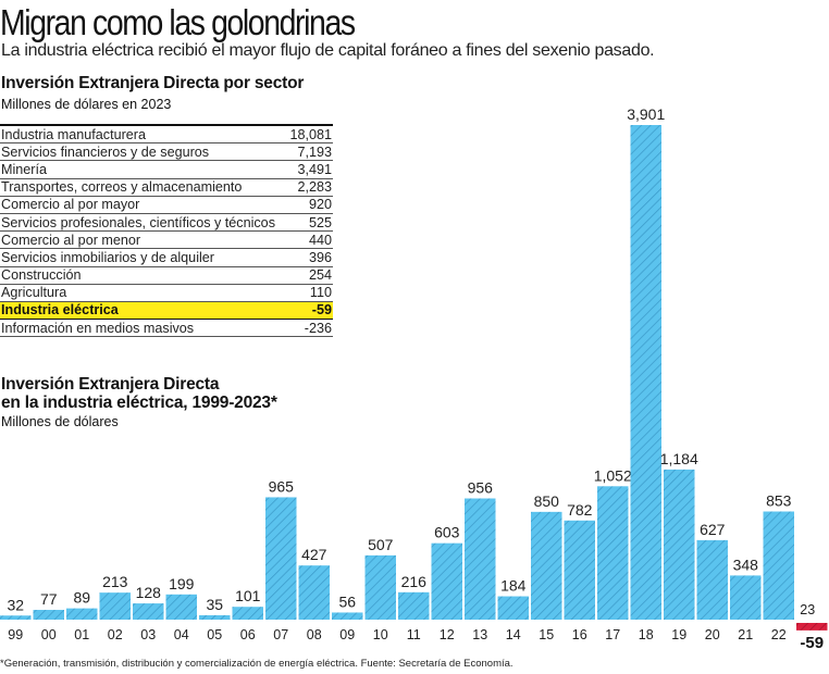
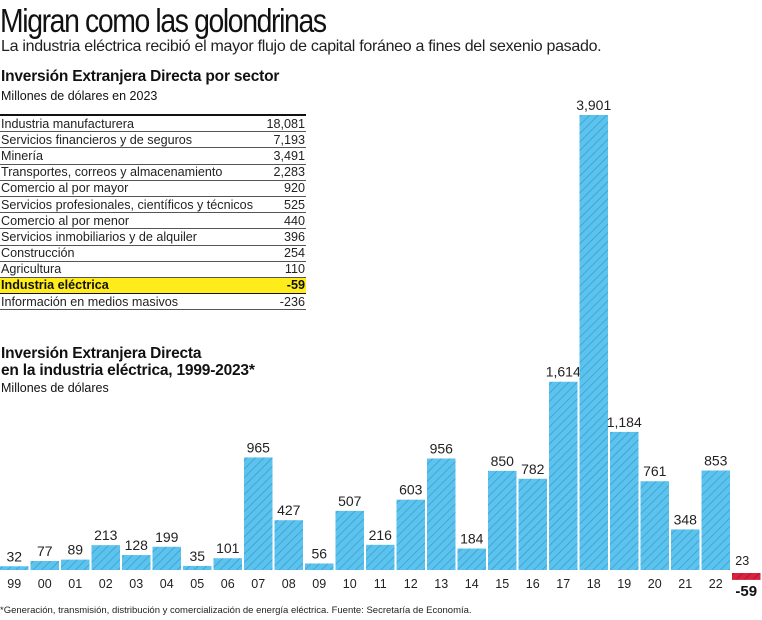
17: 1,052 -> 1,614
20: 627 -> 761
